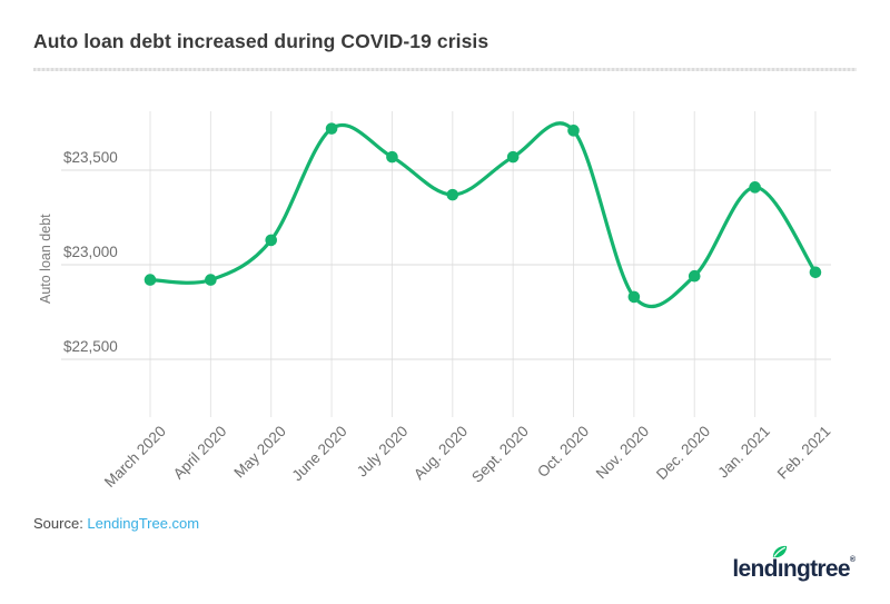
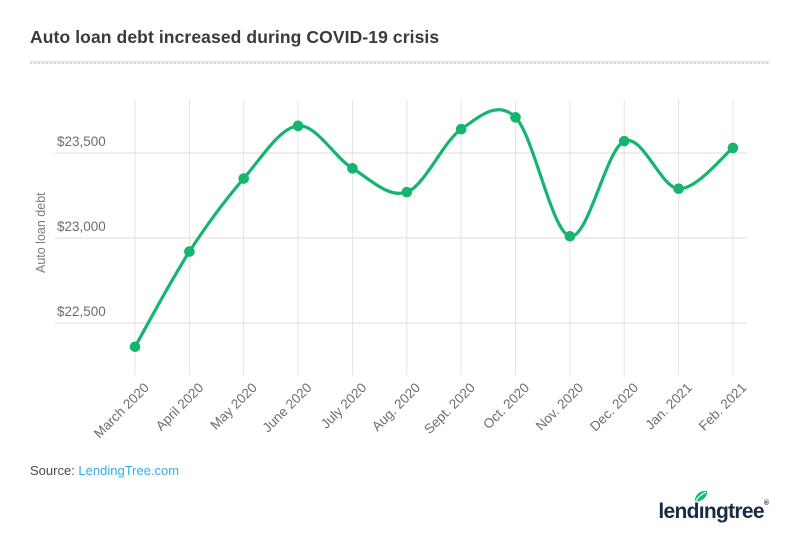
March 2020: $22920 -> $22360
May 2020: $23130 -> $23350
June 2020: $23720 -> $23660
July 2020: $23570 -> $23410
Aug. 2020: $23370 -> $23270
Sept. 2020: $23570 -> $23640
Nov. 2020: $22830 -> $23010
Dec. 2020: $22940 -> $23570
Jan. 2021: $23410 -> $23290
Feb. 2021: $22960 -> $23530
